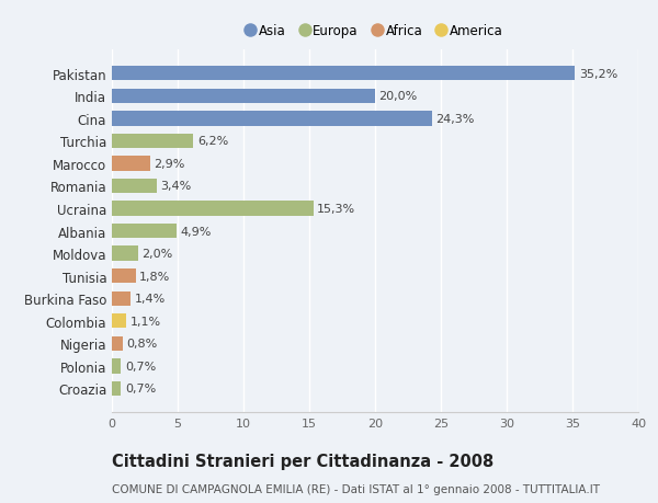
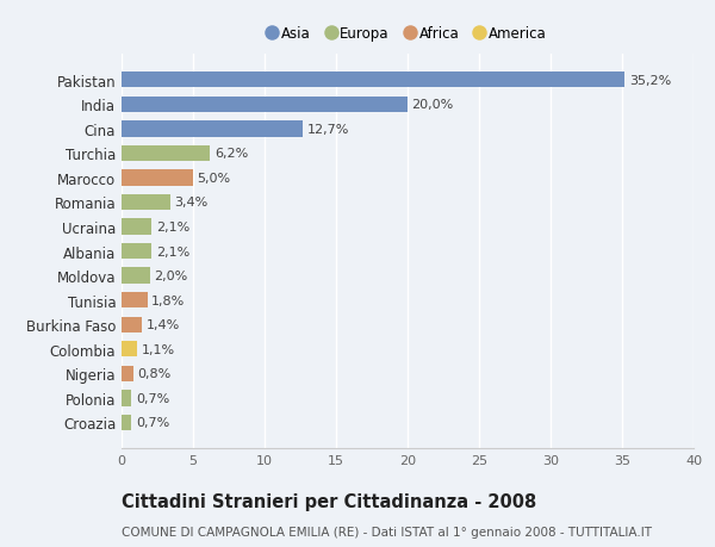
Cina: 24,3% -> 12,7%
Marocco: 2,9% -> 5,0%
Ucraina: 15,3% -> 2,1%
Albania: 4,9% -> 2,1%
